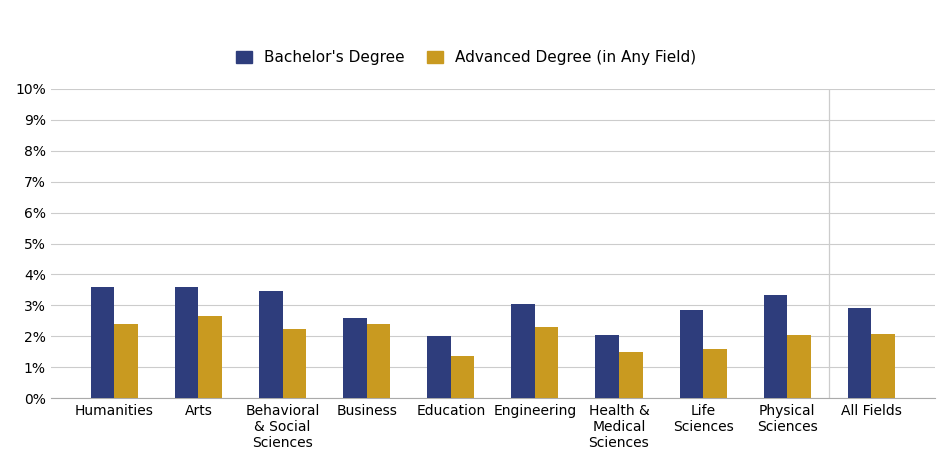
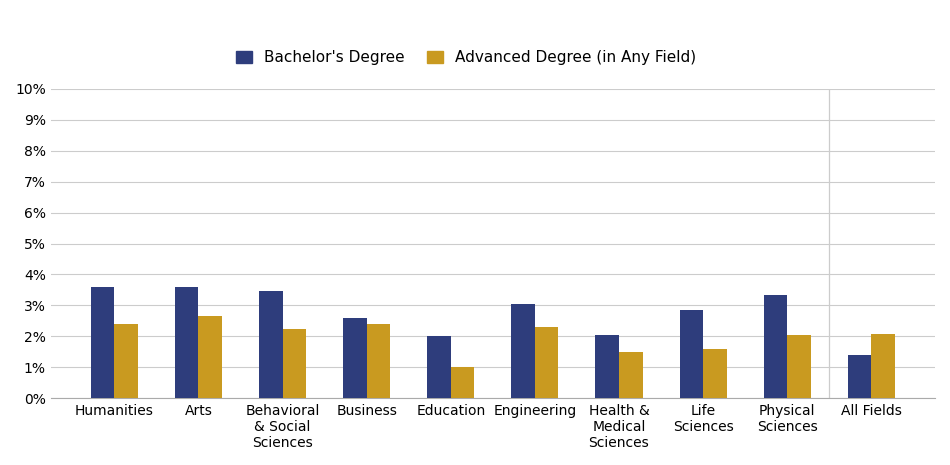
Advanced Degree (in Any Field)/Education: 1.35% -> 1.00%
Bachelor's Degree/All Fields: 2.90% -> 1.40%
